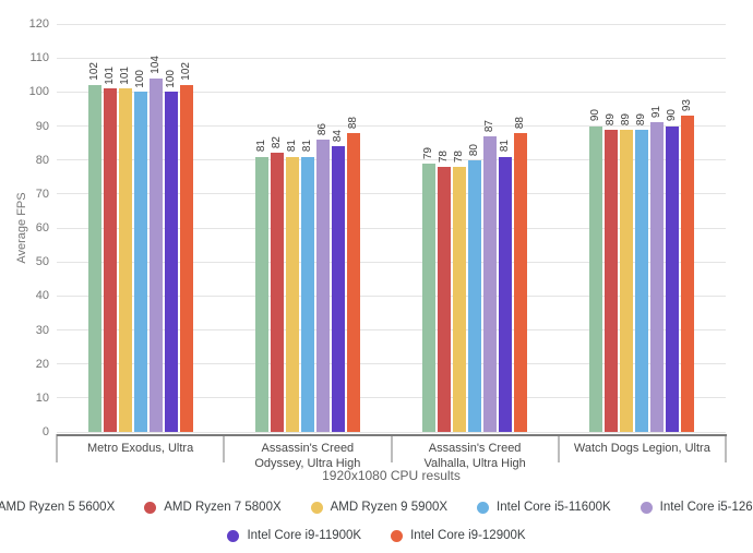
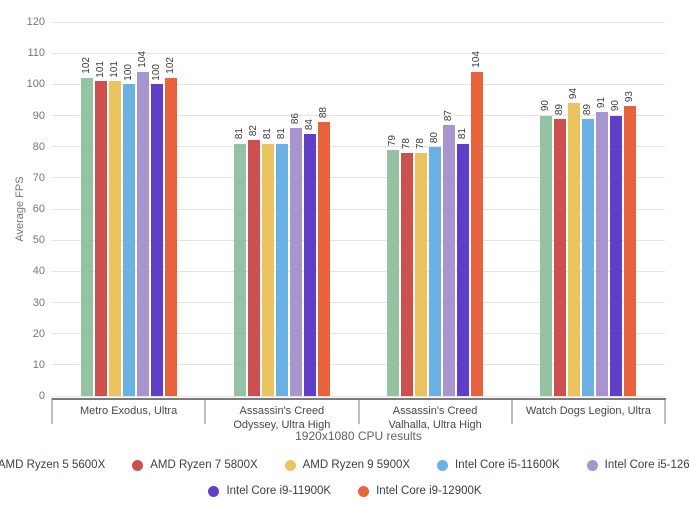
Intel Core i9-12900K/Assassin's Creed Valhalla, Ultra High: 88 -> 104
AMD Ryzen 9 5900X/Watch Dogs Legion, Ultra: 89 -> 94
